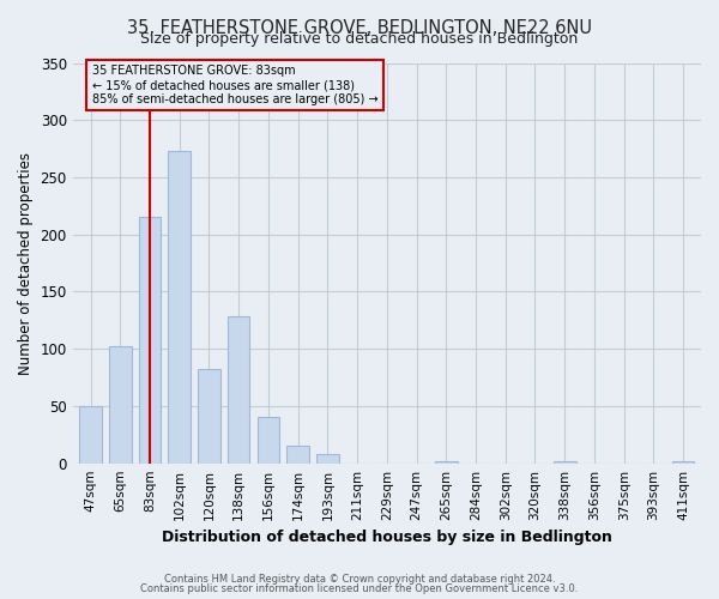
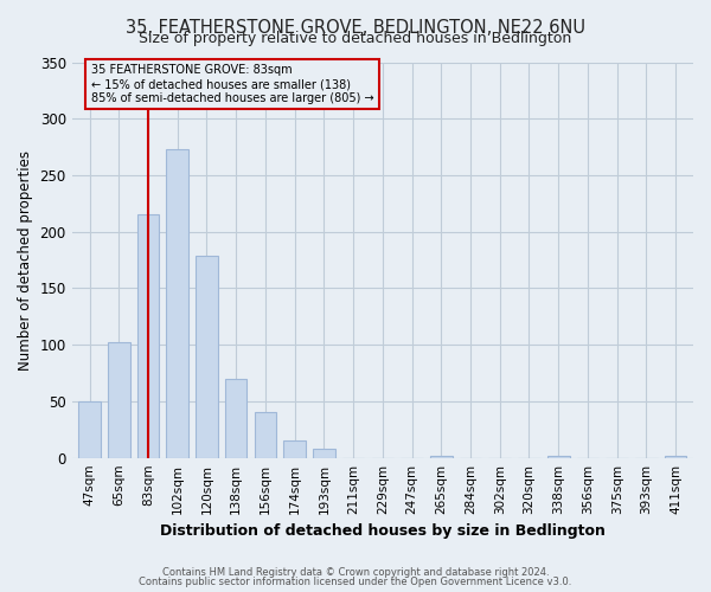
120sqm: 82 -> 179
138sqm: 128 -> 70
